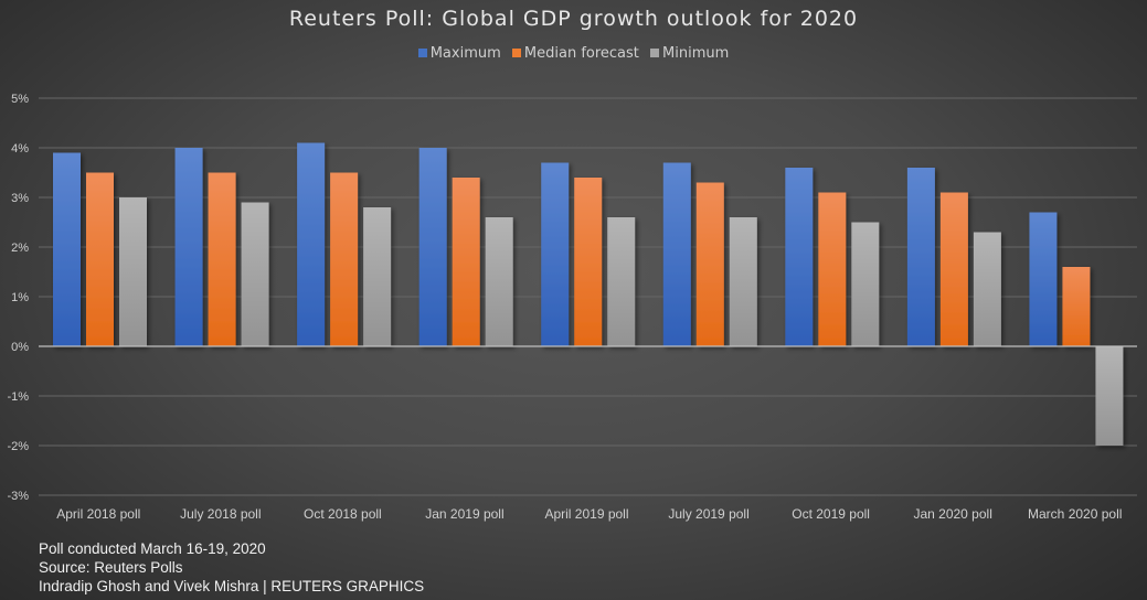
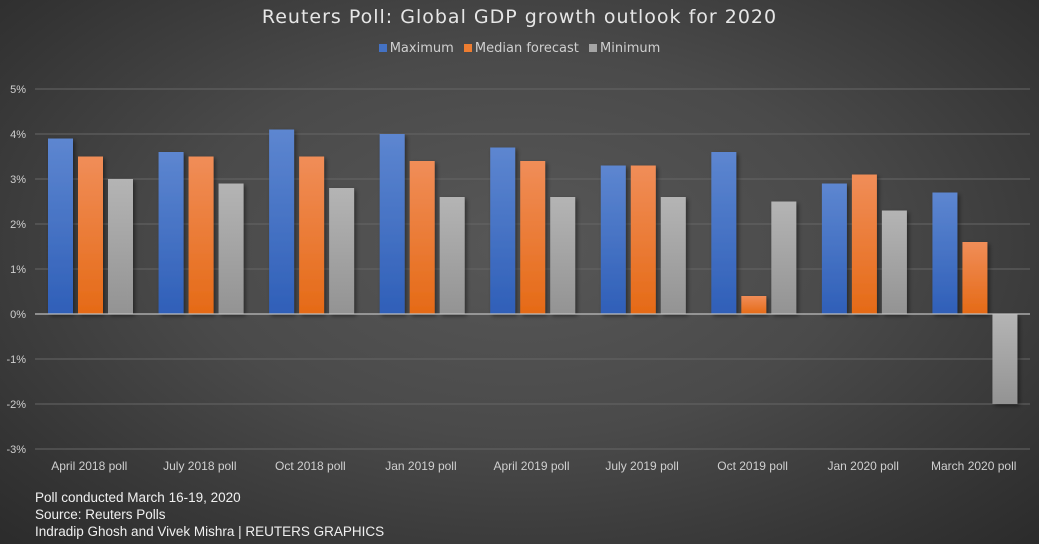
Maximum/July 2018 poll: 4.0% -> 3.6%
Maximum/July 2019 poll: 3.7% -> 3.3%
Median forecast/Oct 2019 poll: 3.1% -> 0.4%
Maximum/Jan 2020 poll: 3.6% -> 2.9%
